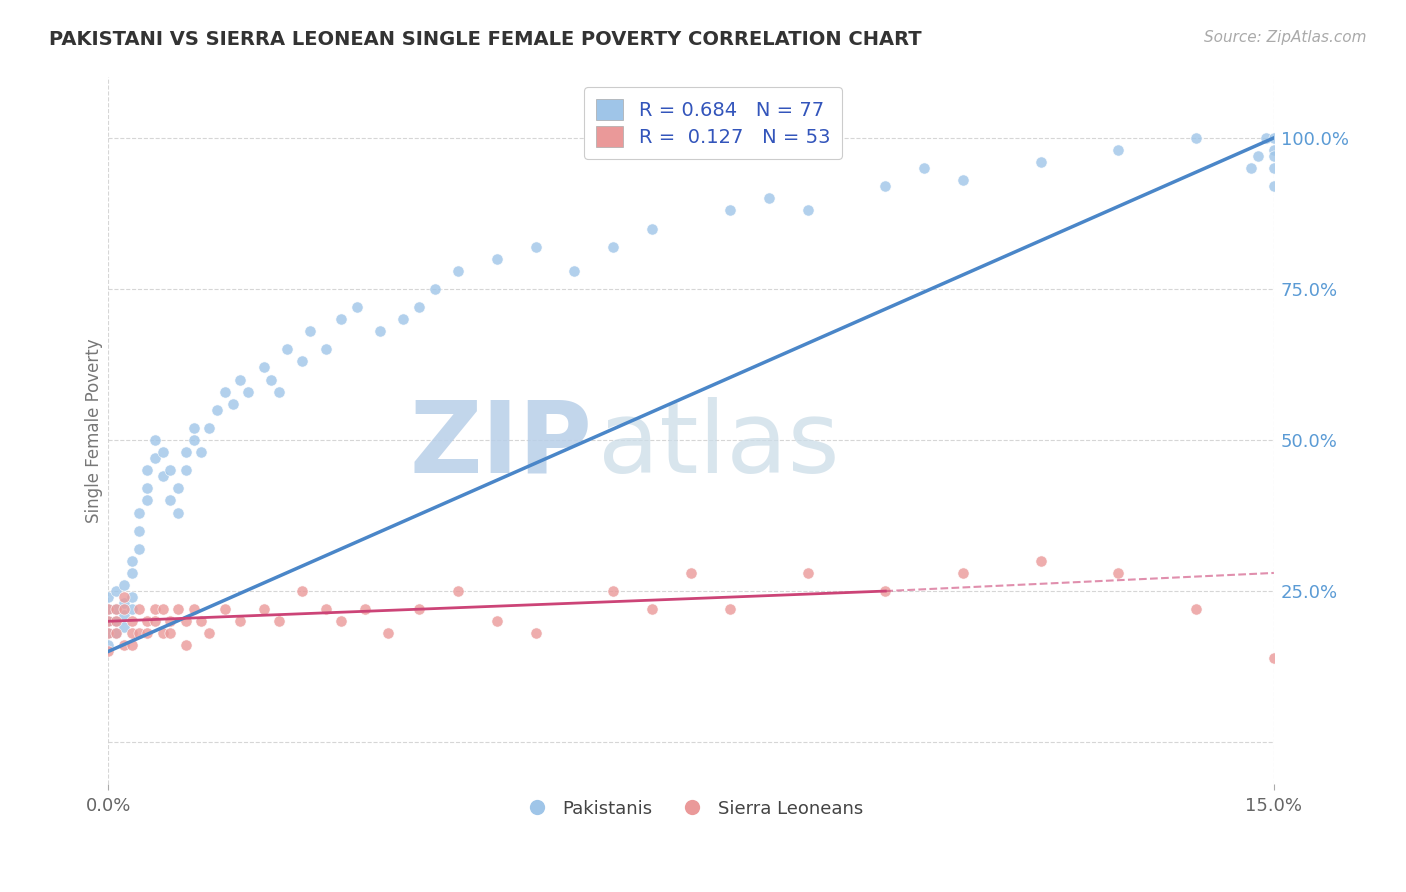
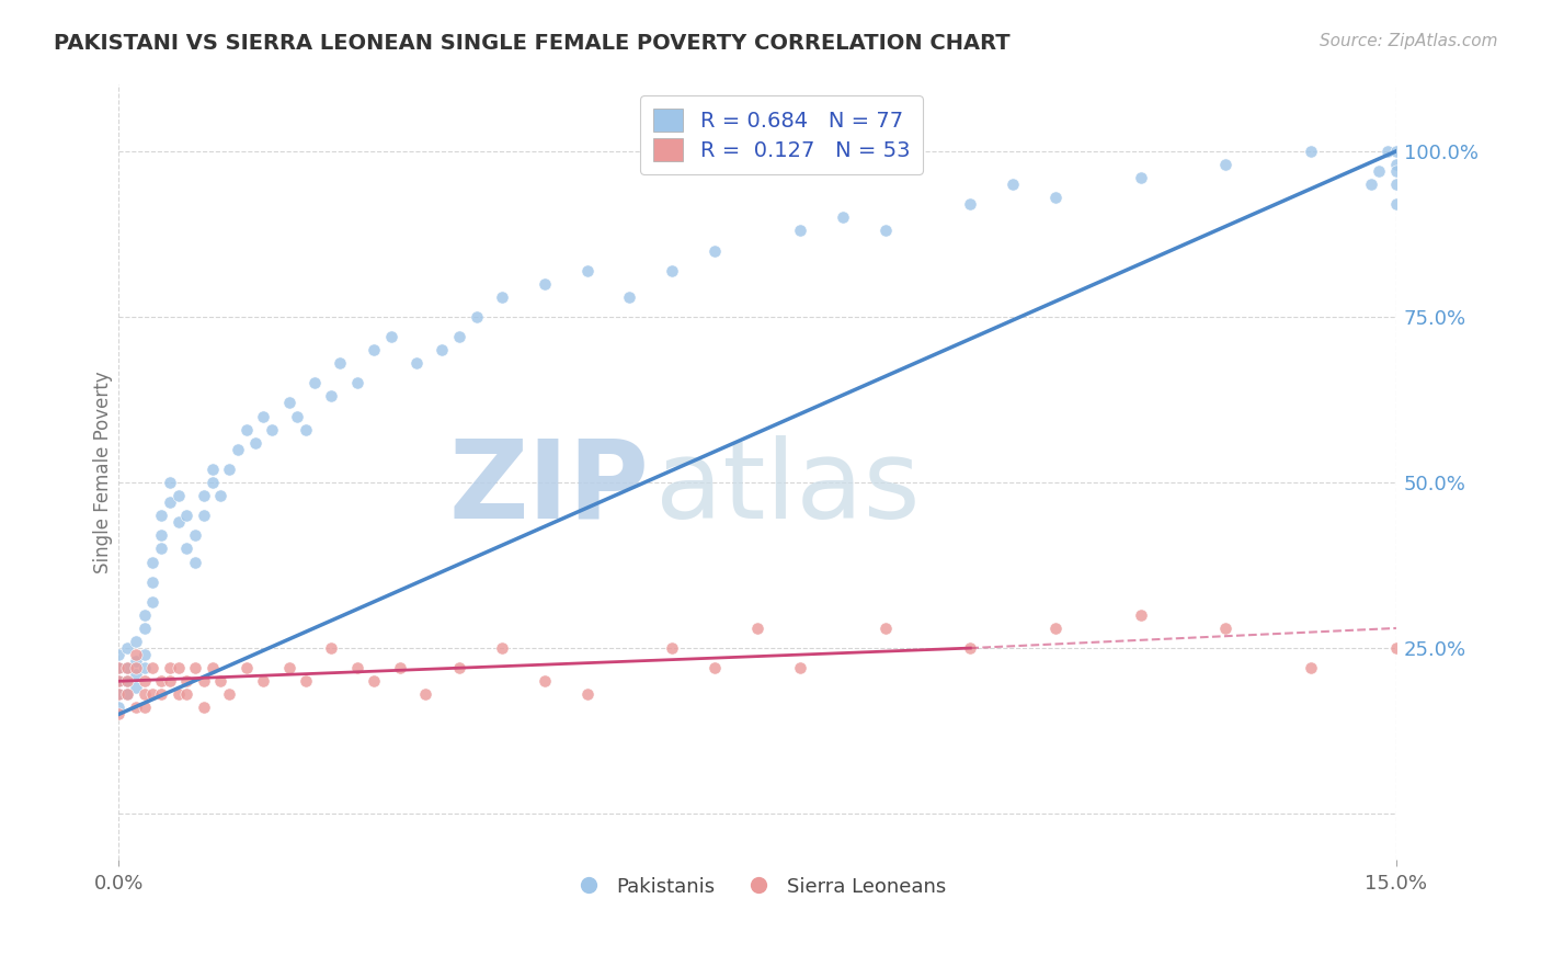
Sierra Leoneans/15.0%: 14% -> 25%
